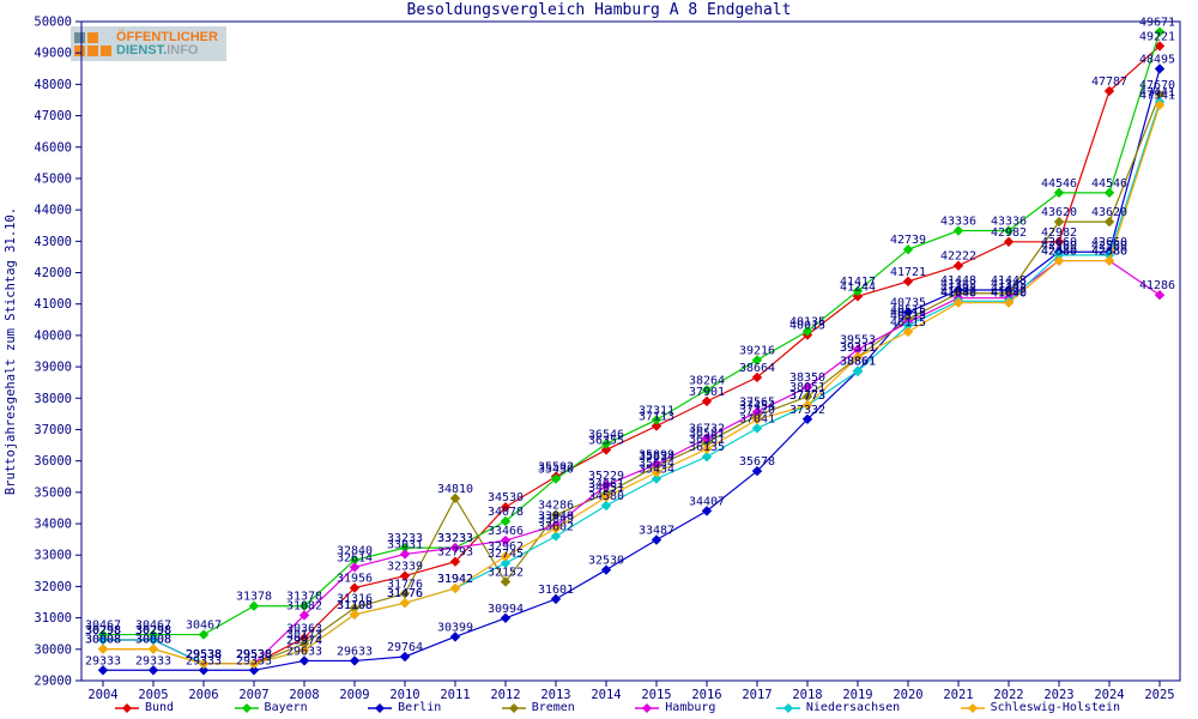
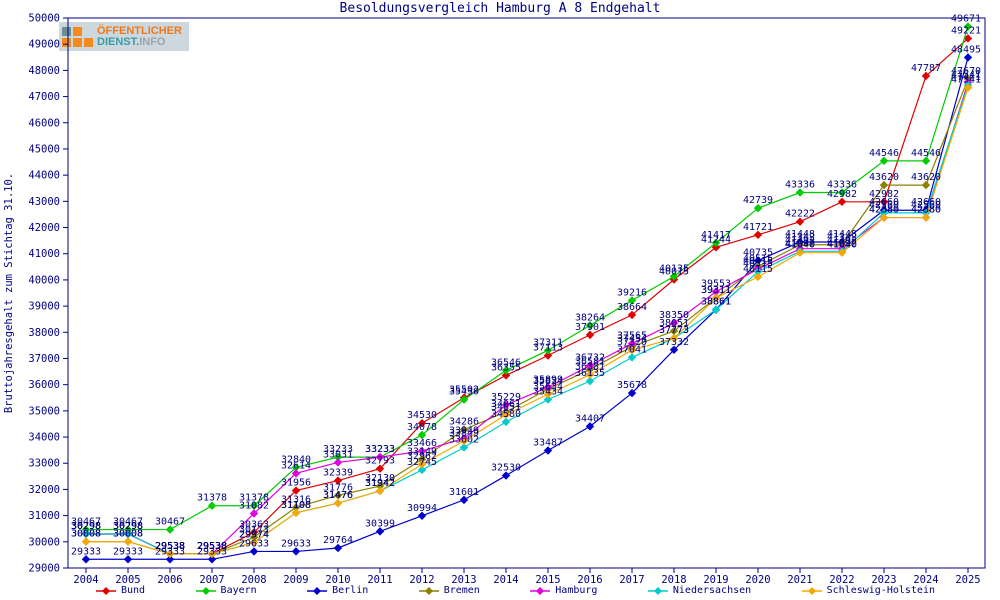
Bremen/2011: 34810 -> 32130
Bremen/2012: 32152 -> 33149
Hamburg/2025: 41286 -> 47541
